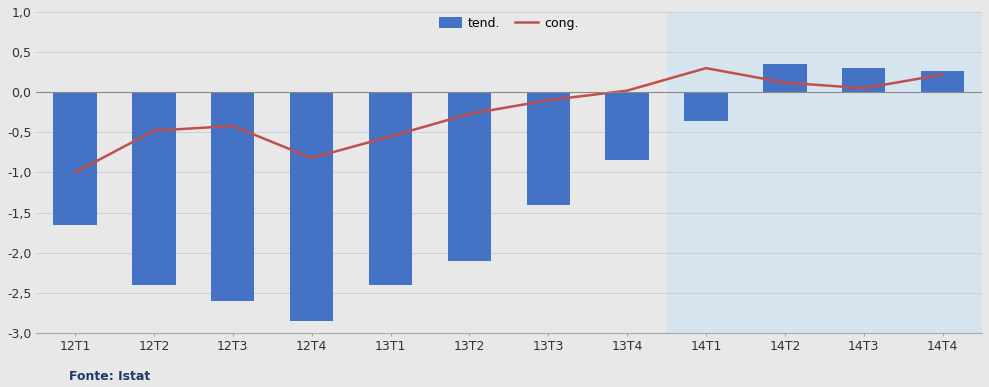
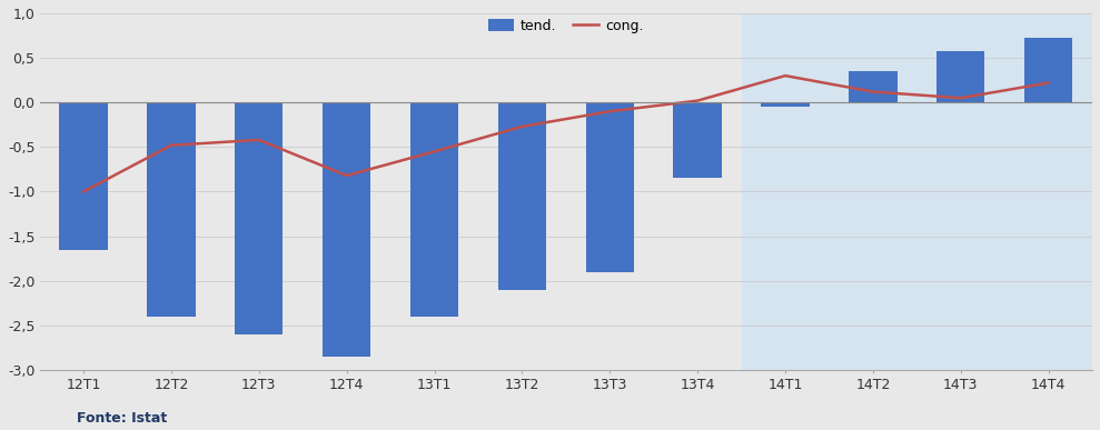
tend./13T3: -1,40 -> -1,90
tend./14T1: -0,36 -> -0,05
tend./14T3: 0,30 -> 0,58
tend./14T4: 0,26 -> 0,72
